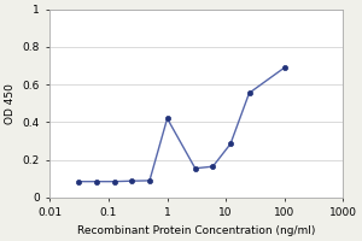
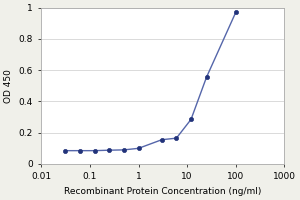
1: 0.42 -> 0.10
100: 0.69 -> 0.97
